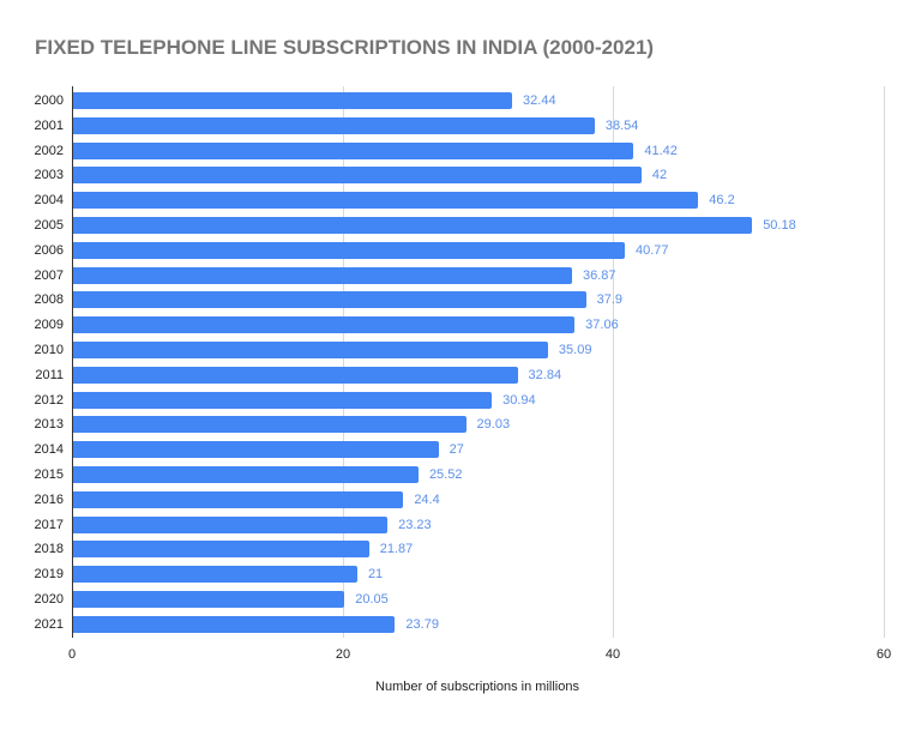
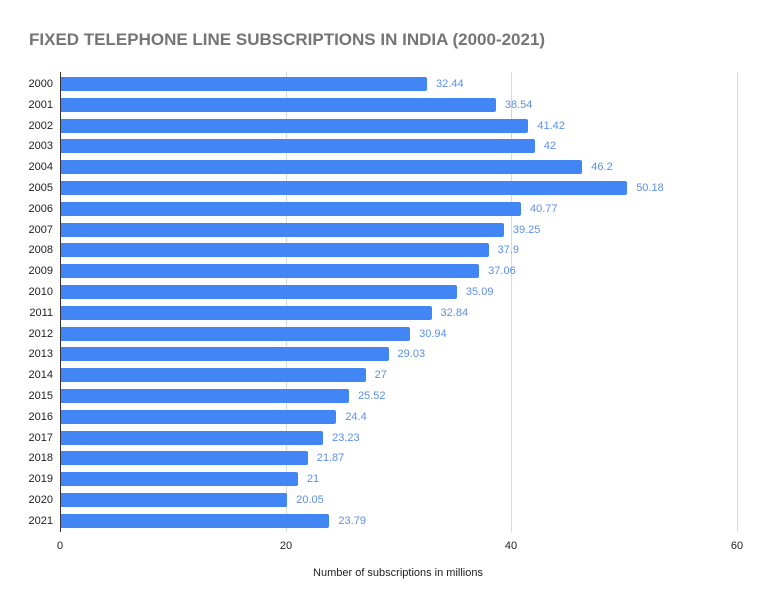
2007: 36.87 -> 39.25
